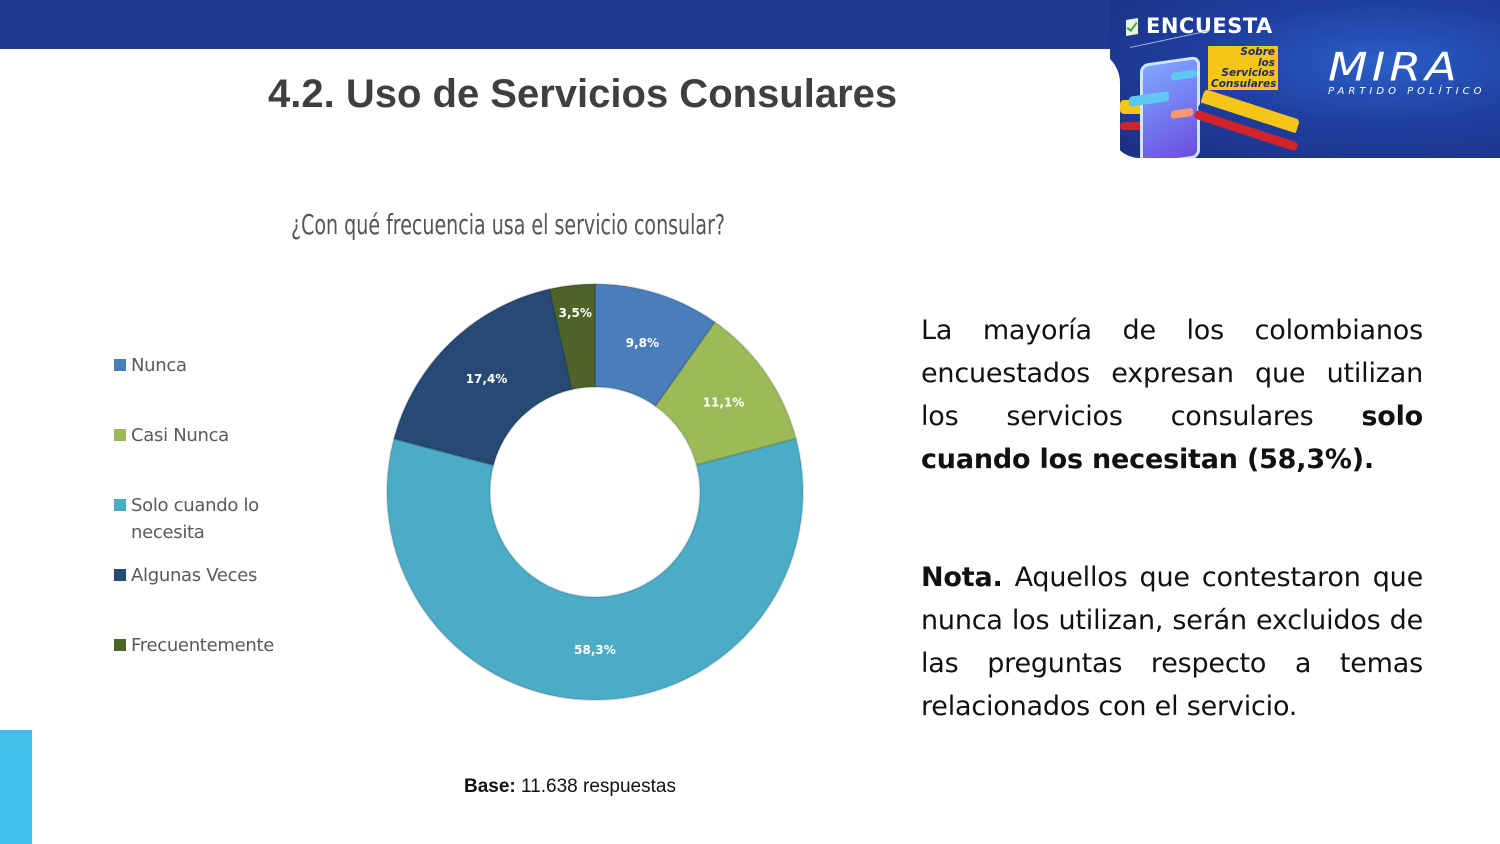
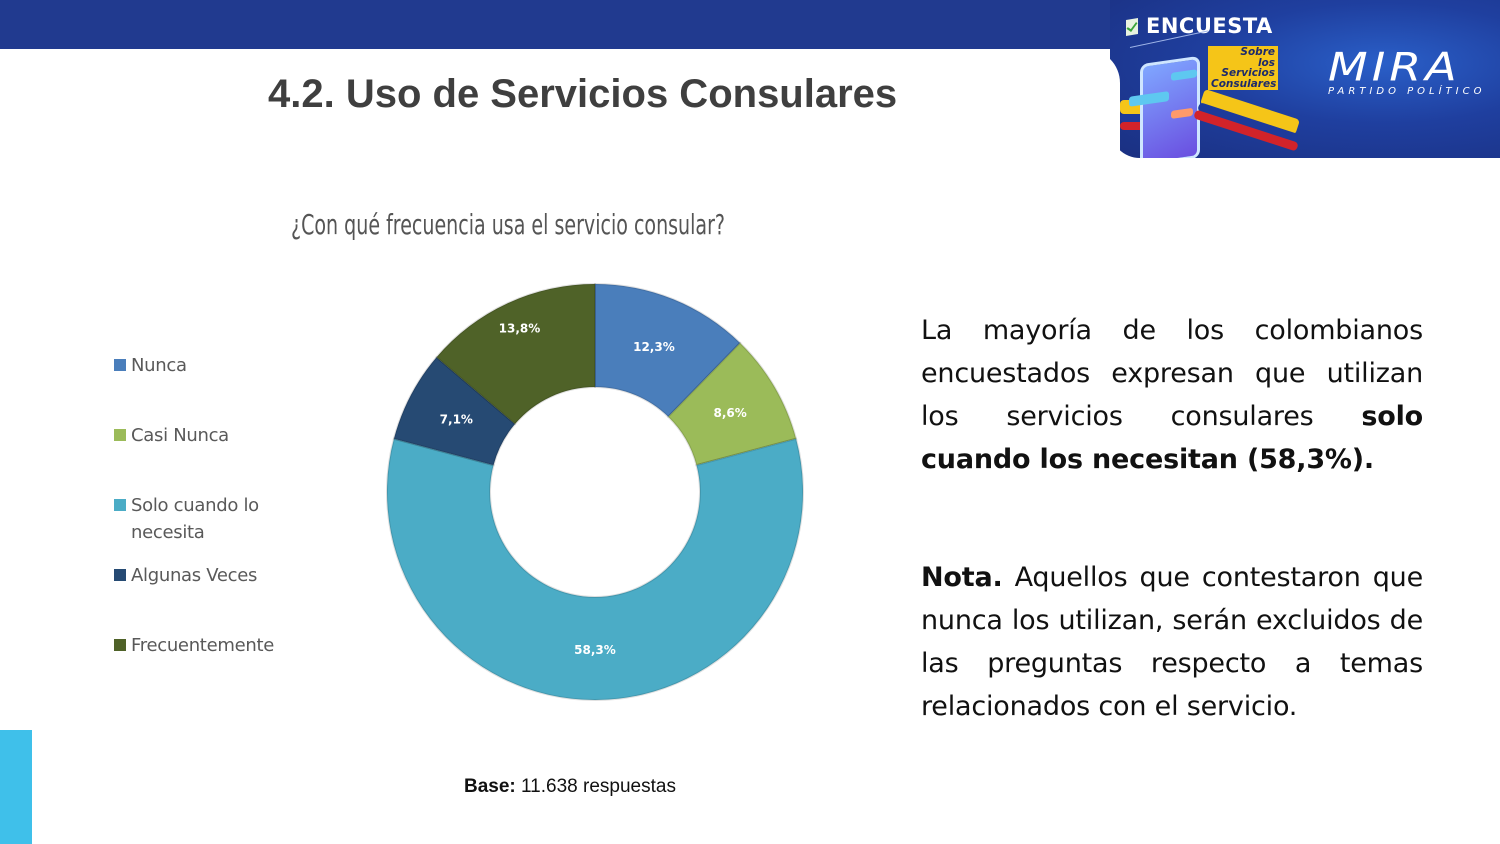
Nunca: 9,8% -> 12,3%
Casi Nunca: 11,1% -> 8,6%
Algunas Veces: 17,4% -> 7,1%
Frecuentemente: 3,5% -> 13,8%
